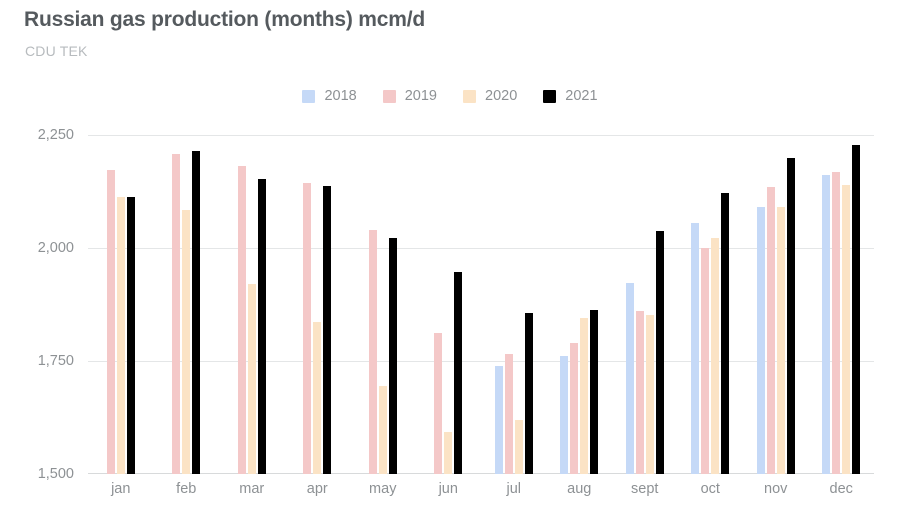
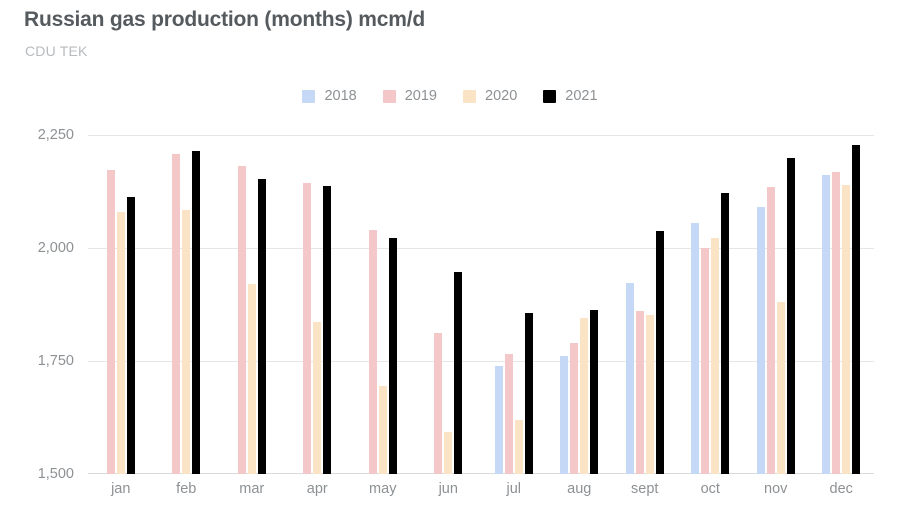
2020/jan: 2110 -> 2080
2020/nov: 2090 -> 1880
